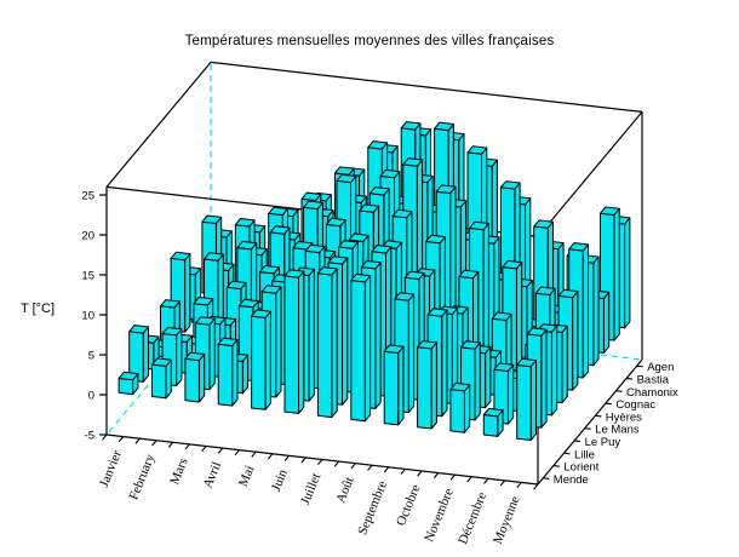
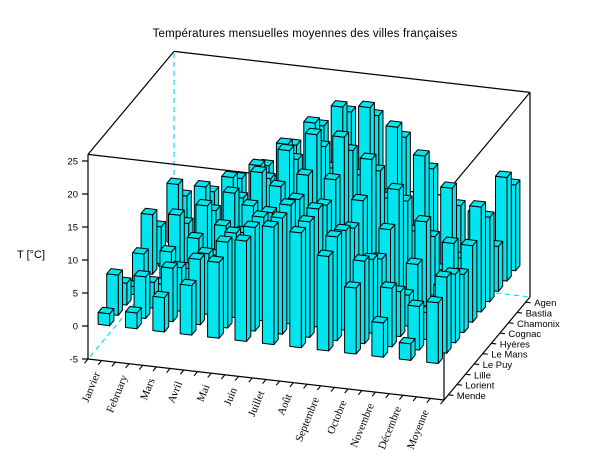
Mende/February: 4 -> 2
Lorient/Avril: 4 -> 10
Cognac/Juin: 17 -> 18
Lille/Juin: 17 -> 16
Mende/Juin: 17 -> 15
Hyères/Juillet: 20 -> 24
Lorient/Septembre: 14 -> 16
Mende/Septembre: 9 -> 14
